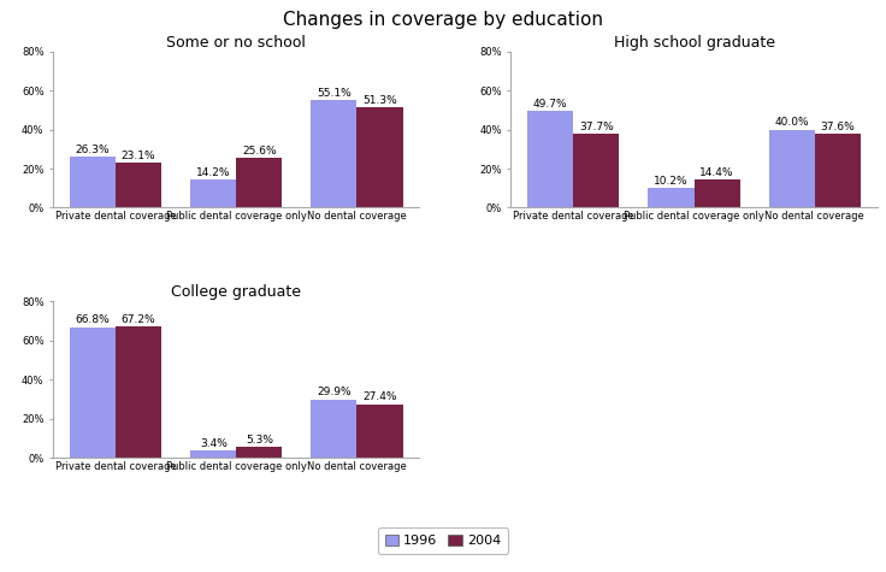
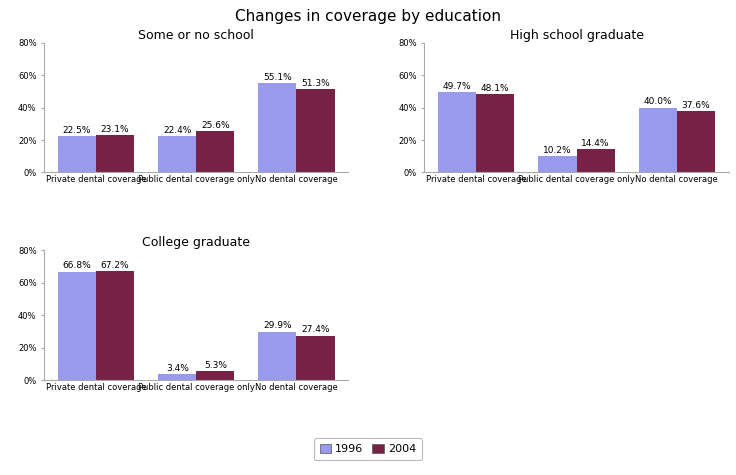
Some or no school/1996/Private dental coverage: 26.3% -> 22.5%
Some or no school/1996/Public dental coverage only: 14.2% -> 22.4%
High school graduate/2004/Private dental coverage: 37.7% -> 48.1%
